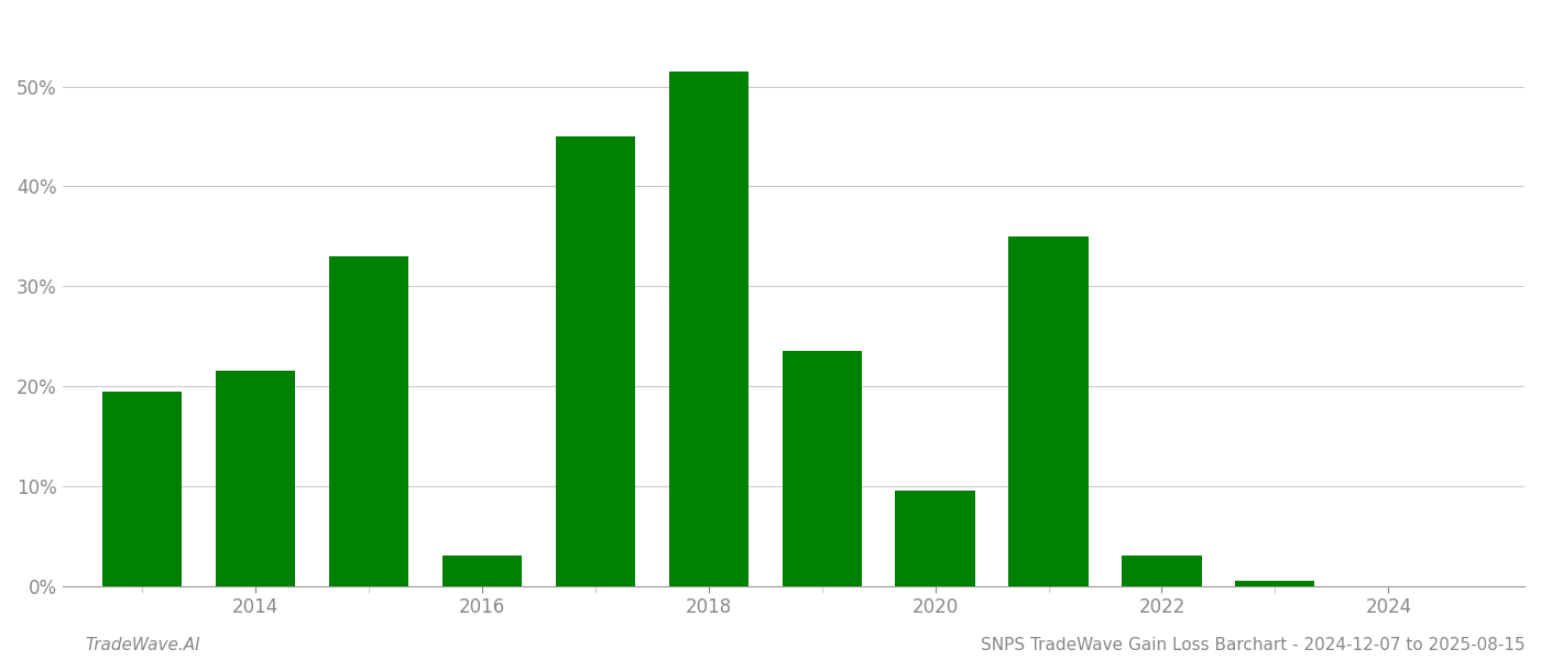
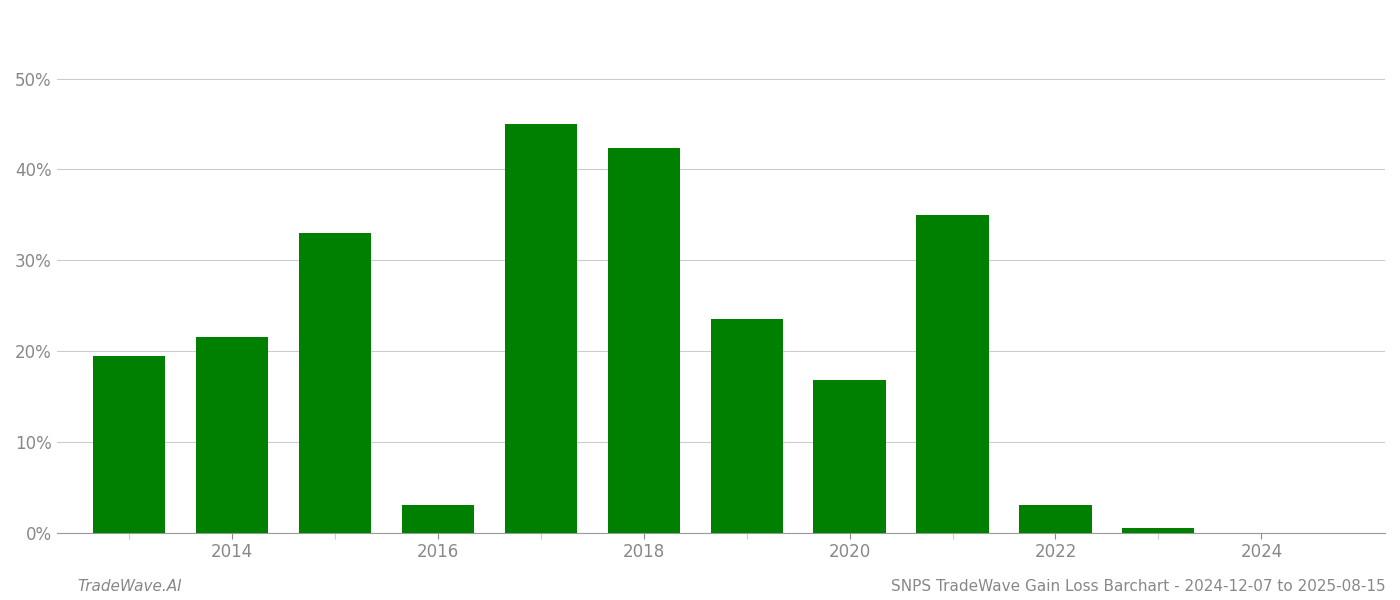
2018: 51.5% -> 42.4%
2020: 9.5% -> 16.8%
